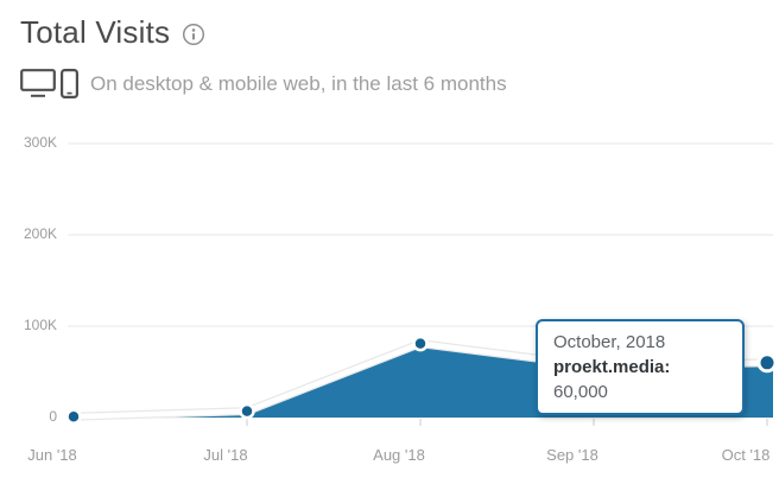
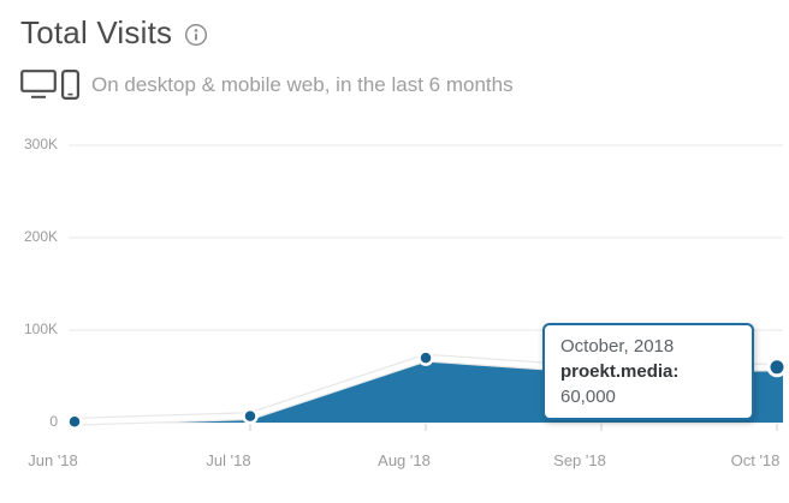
Aug '18: 80K -> 70K
